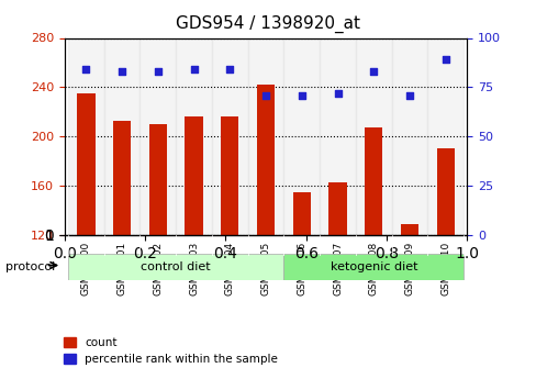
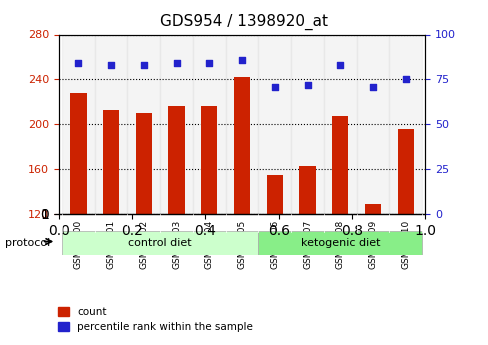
count/GSM19300: 235 -> 228
percentile rank within the sample/GSM19305: 71 -> 86
count/GSM19310: 190 -> 196
percentile rank within the sample/GSM19310: 89 -> 75
